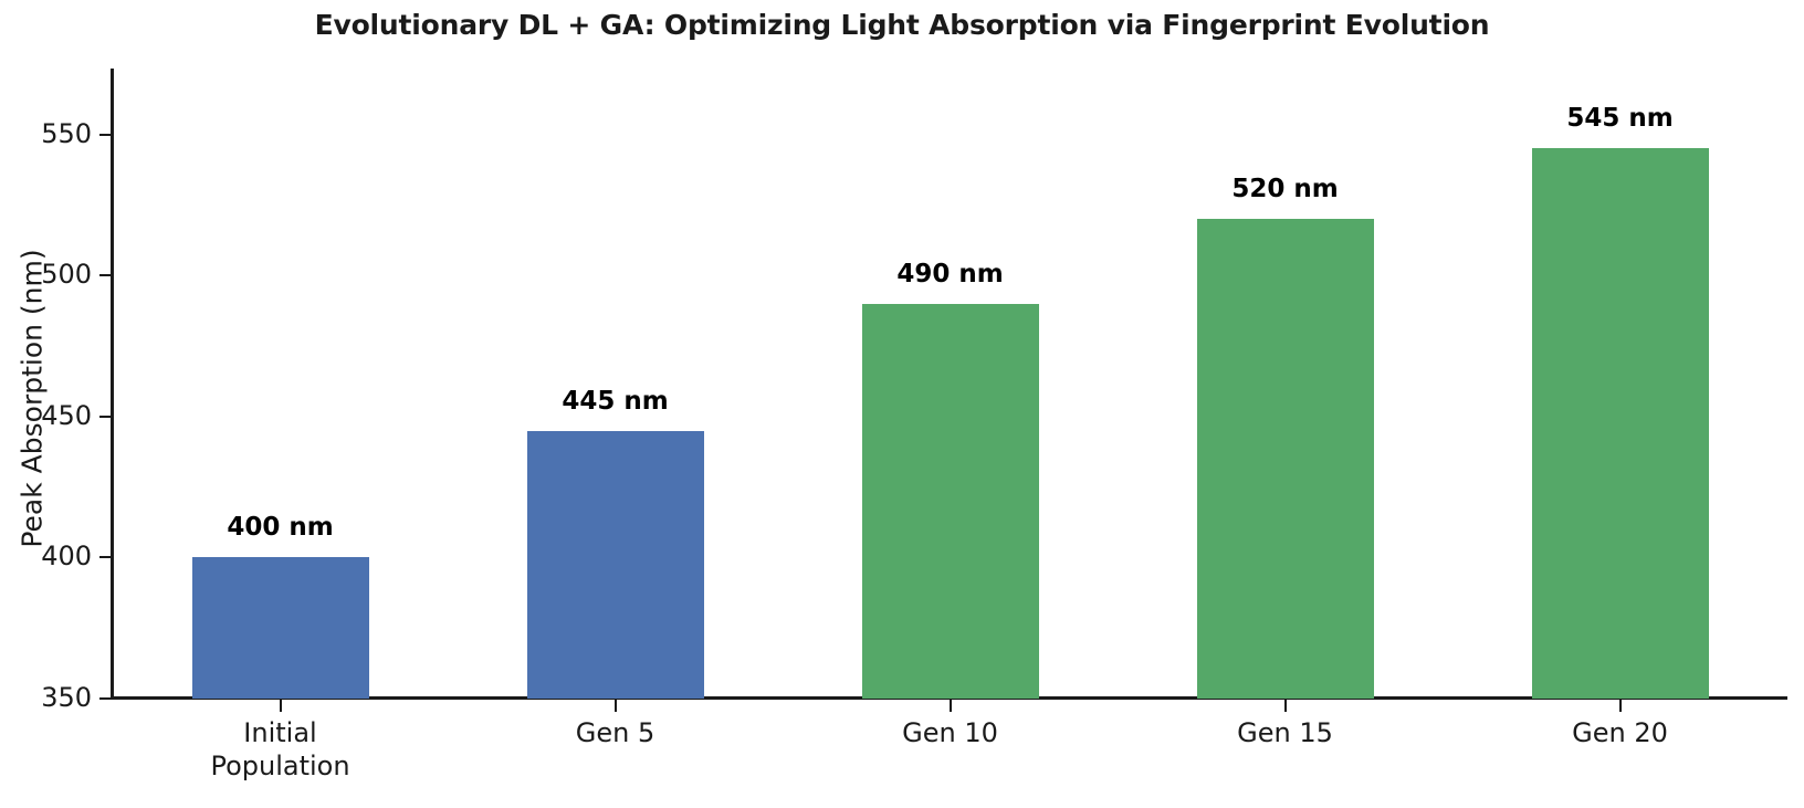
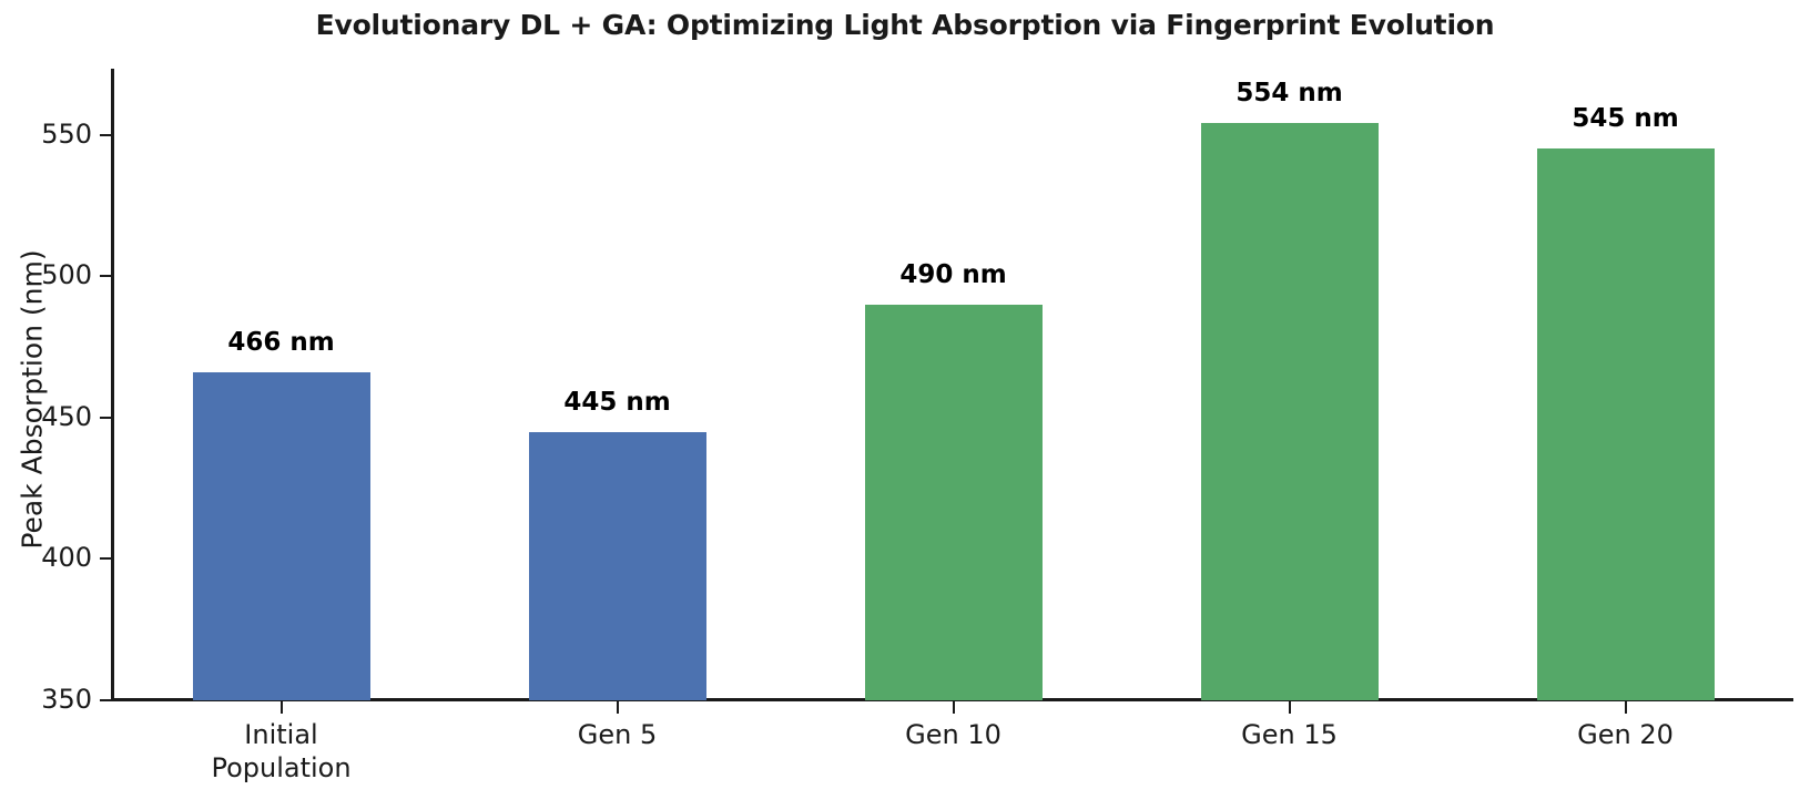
Initial Population: 400 -> 466
Gen 15: 520 -> 554
